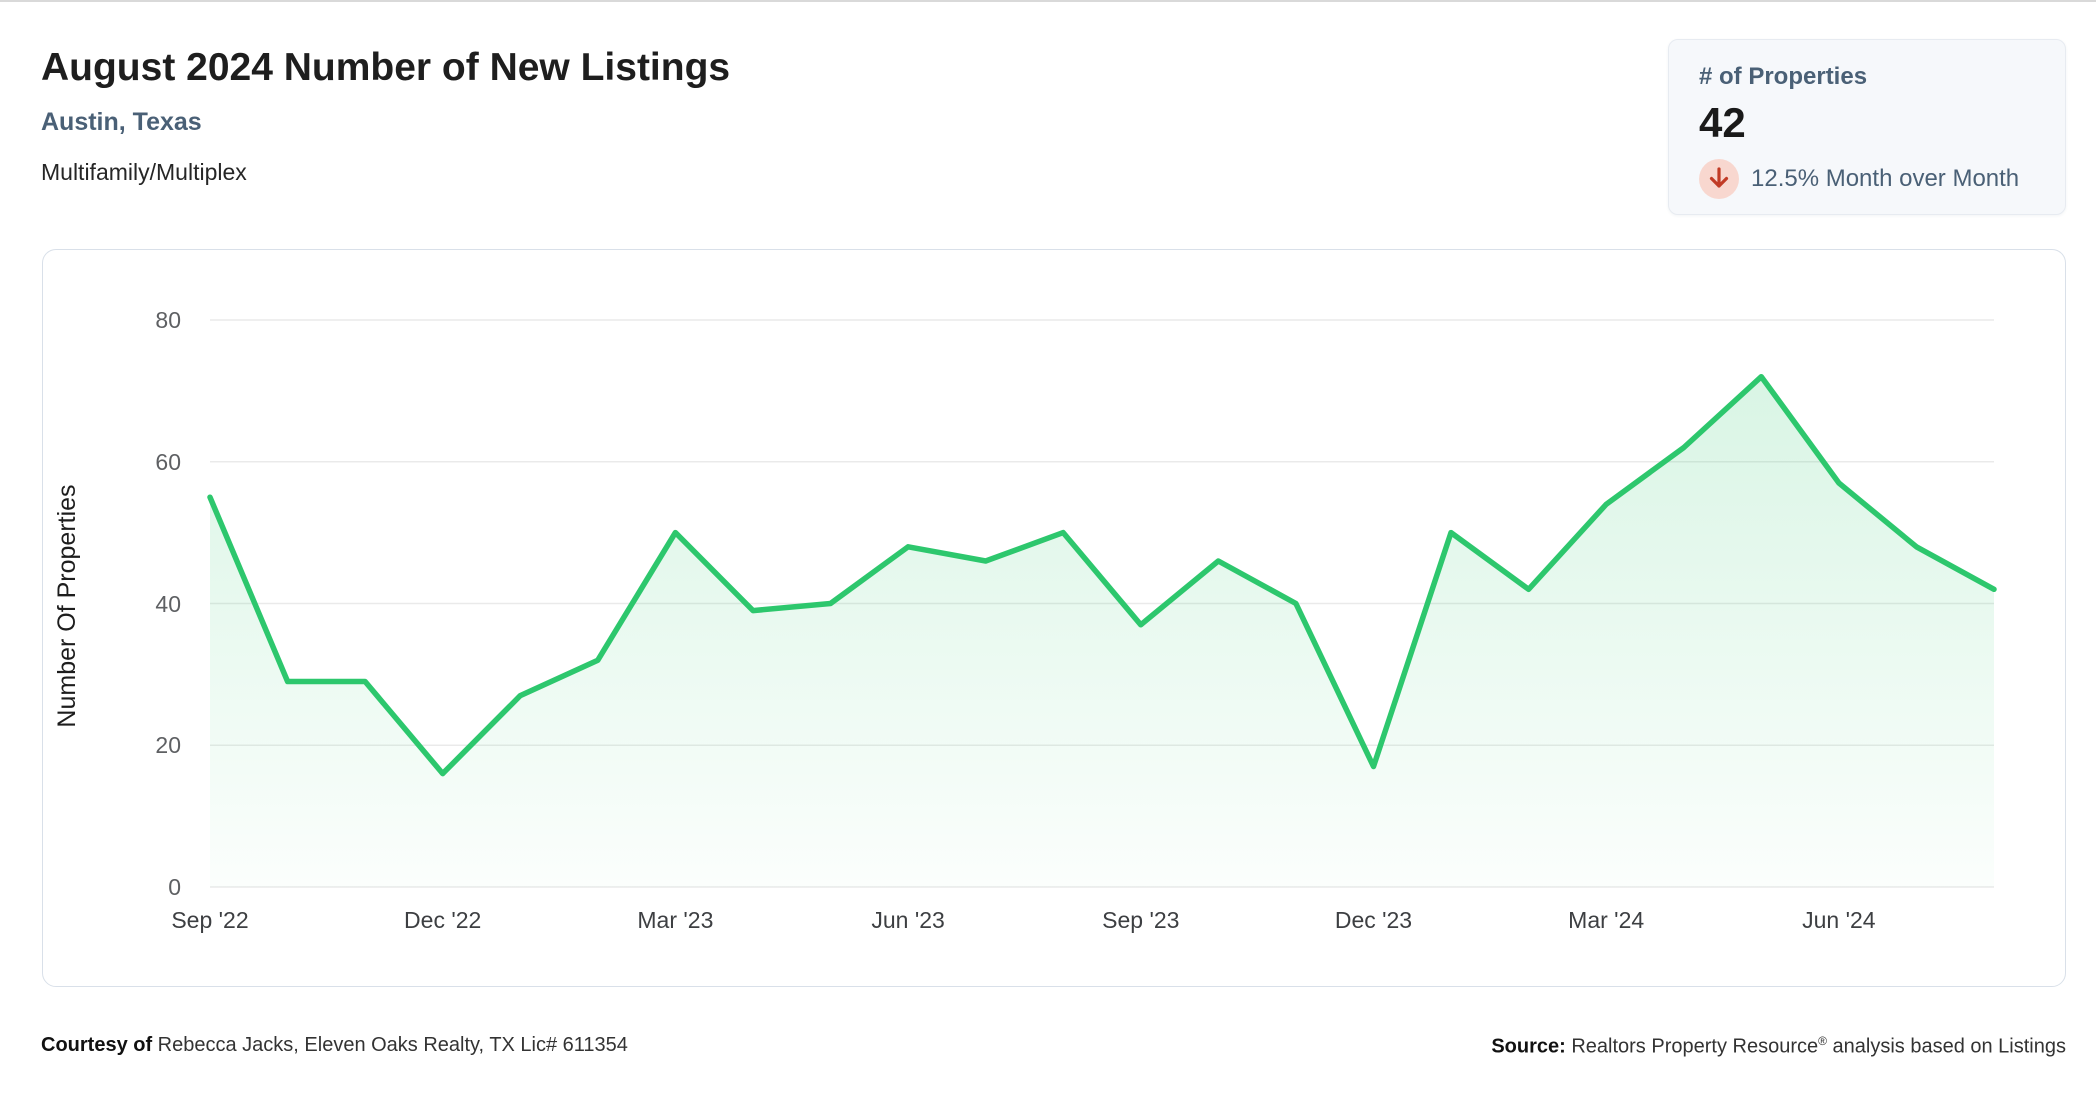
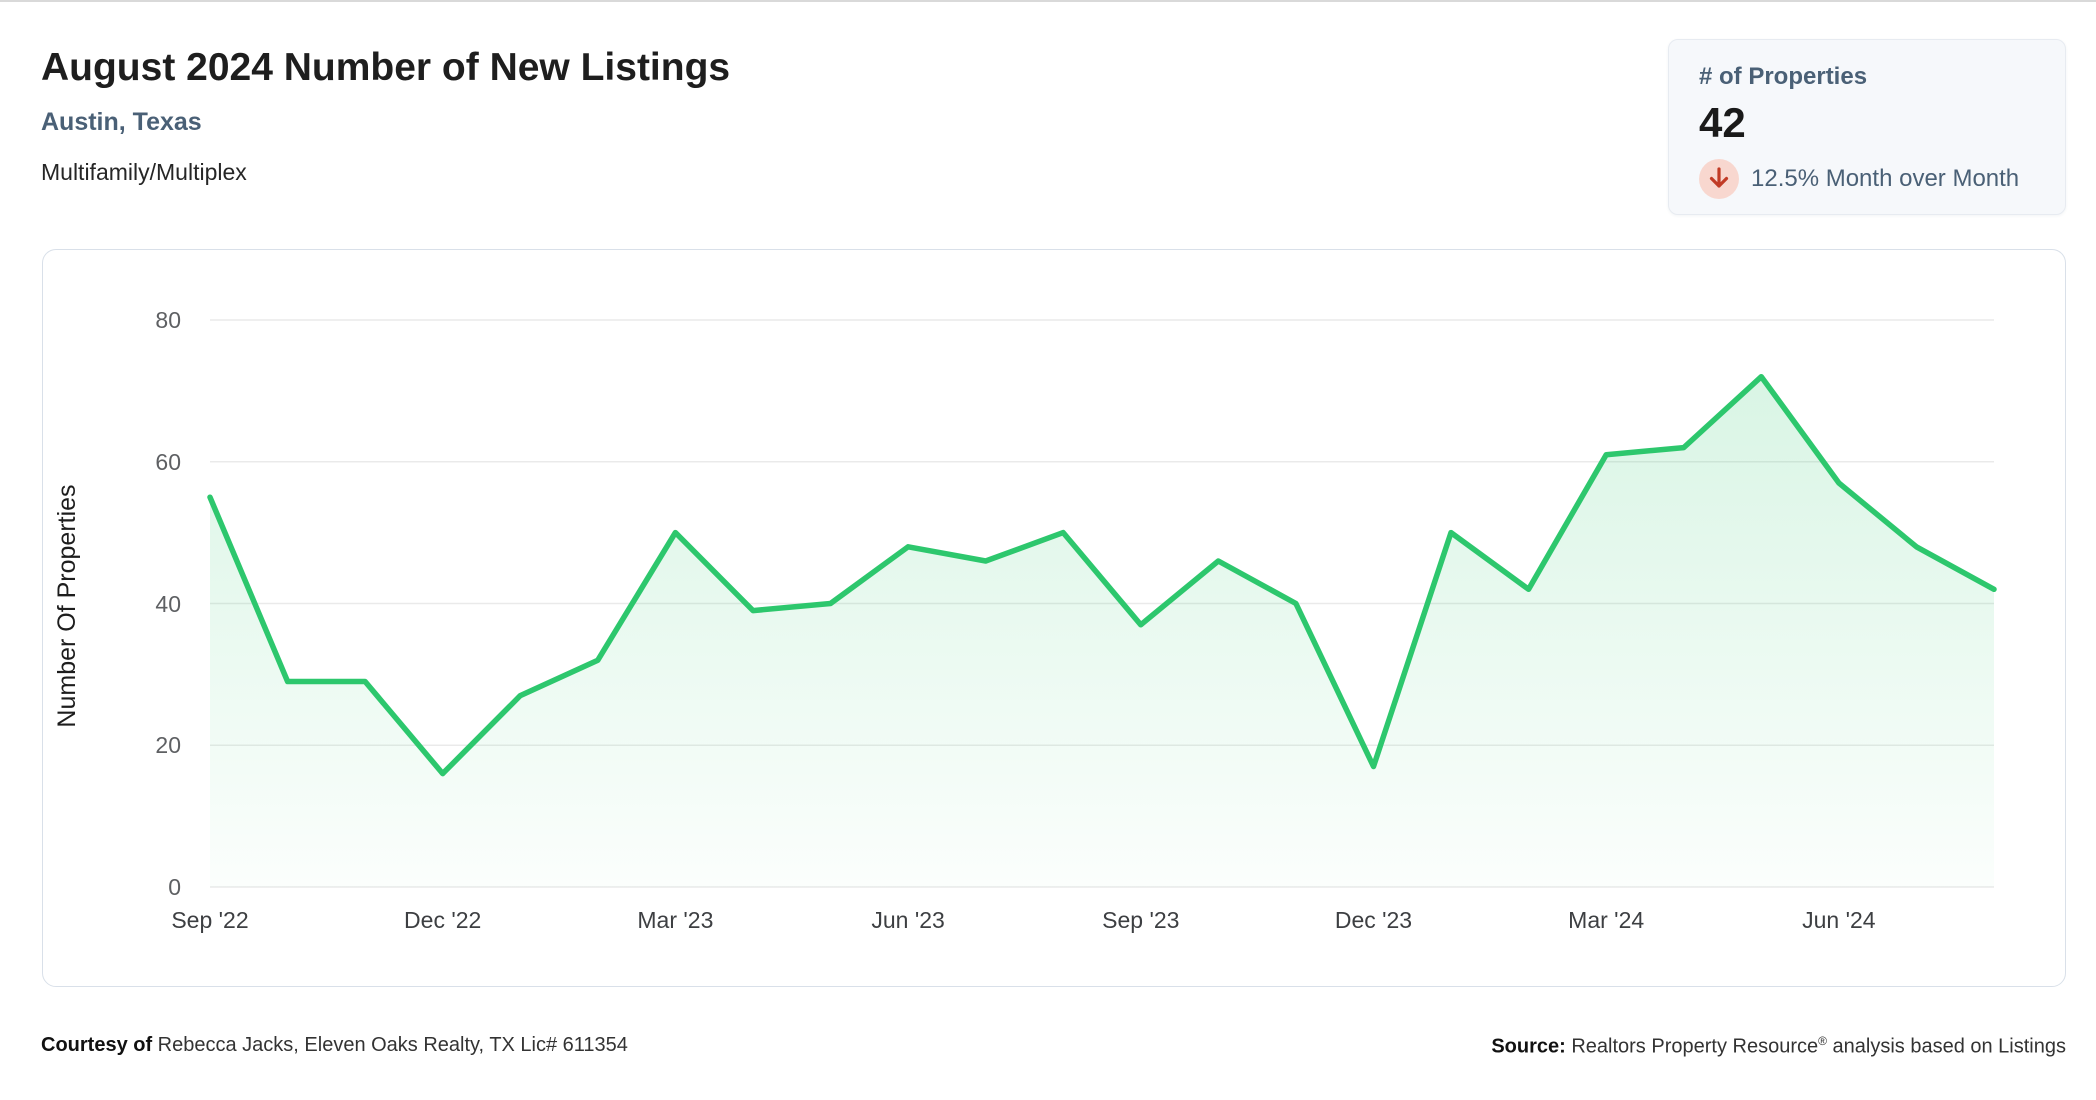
Mar '24: 54 -> 61
